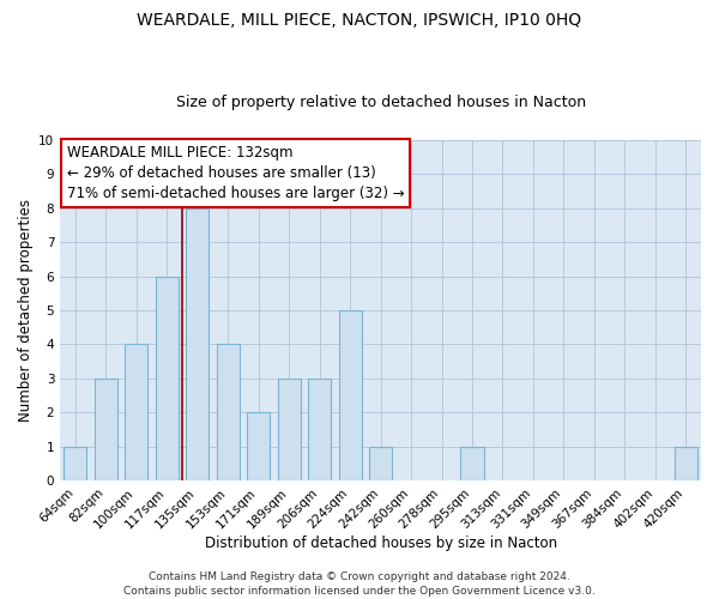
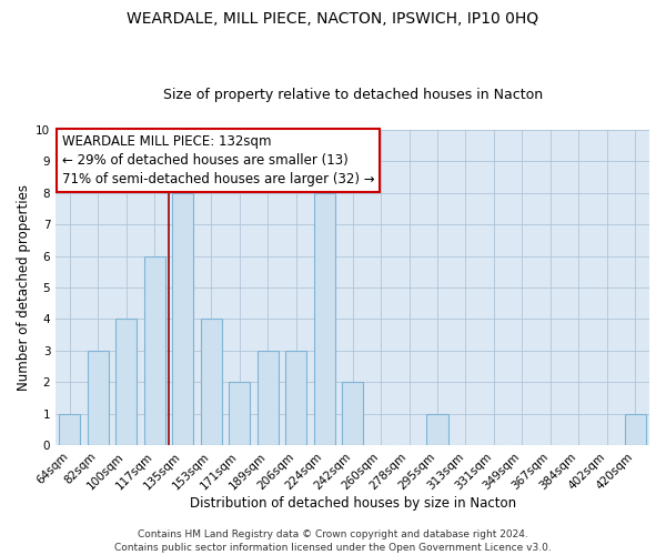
224sqm: 5 -> 8
242sqm: 1 -> 2
